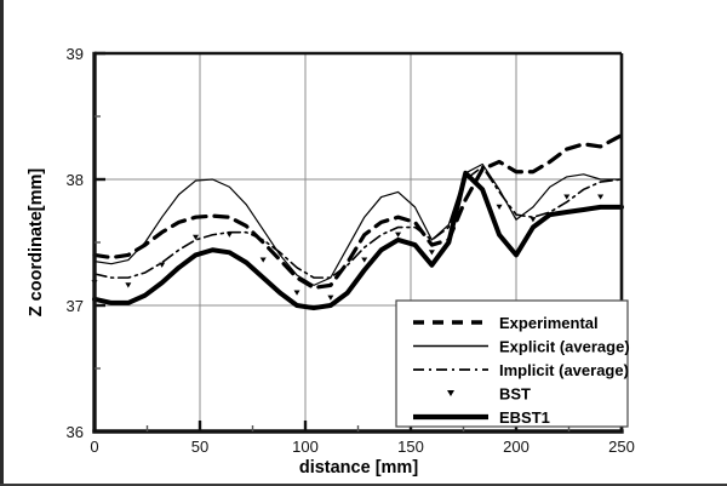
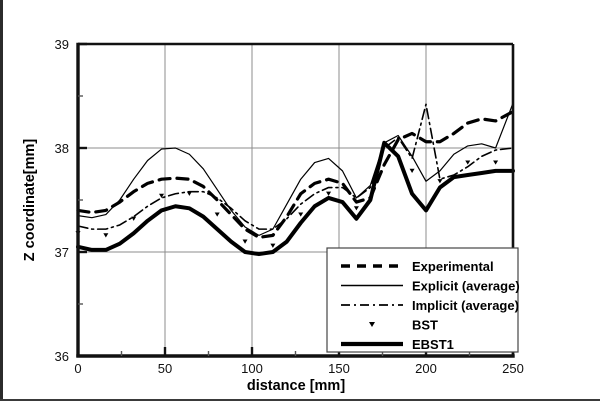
Implicit (average)/200: 37.72 -> 38.42
BST/200: 37.56 -> 36.98
Explicit (average)/250: 38.00 -> 38.43
